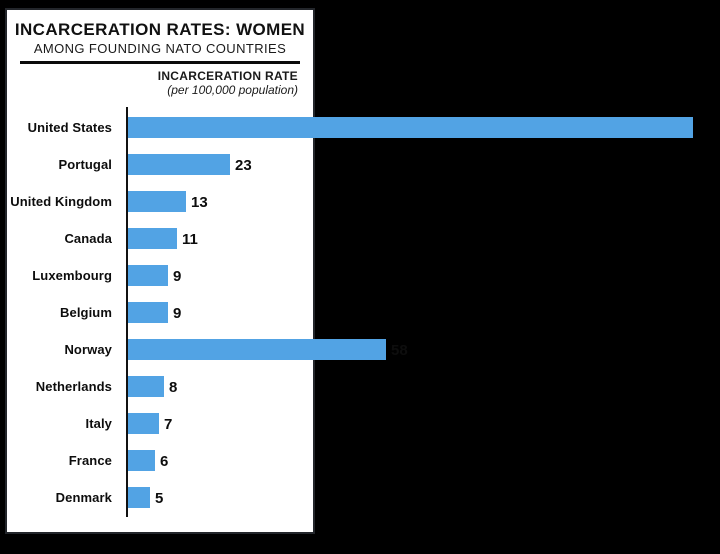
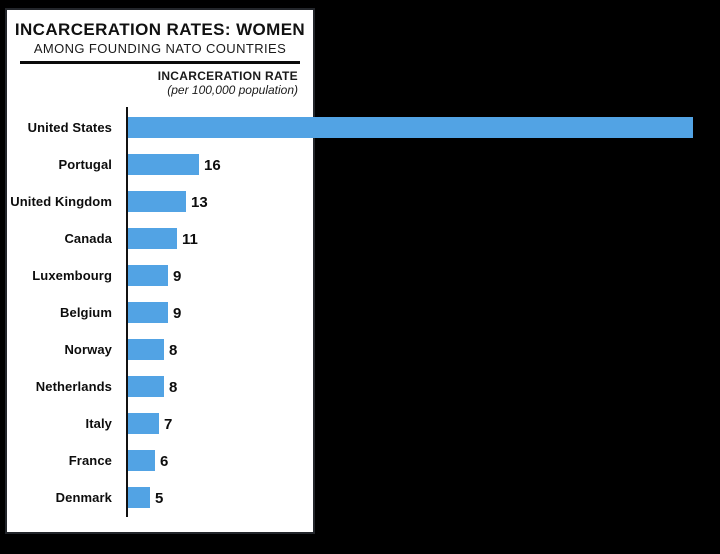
Portugal: 23 -> 16
Norway: 58 -> 8
